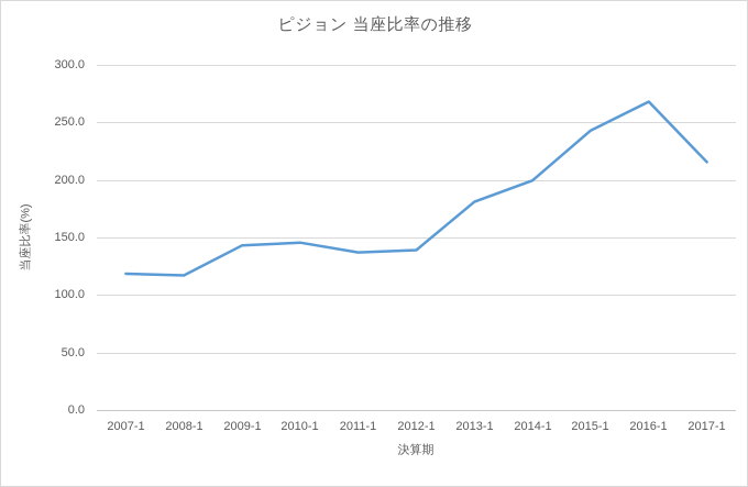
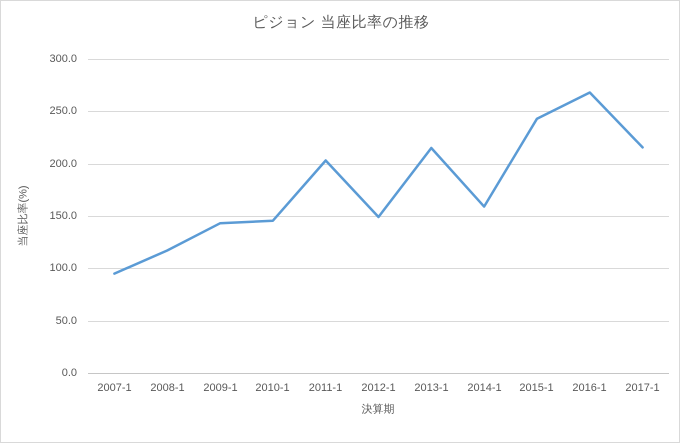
2007-1: 118 -> 95
2011-1: 137 -> 203
2012-1: 139 -> 149
2013-1: 181 -> 215
2014-1: 200 -> 159
